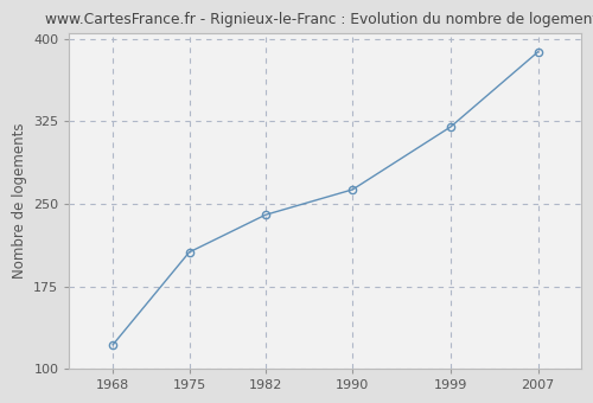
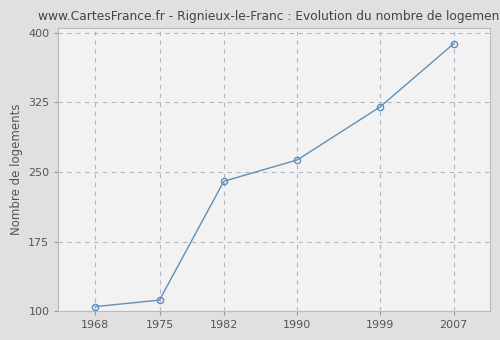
1968: 122 -> 105
1975: 206 -> 112
